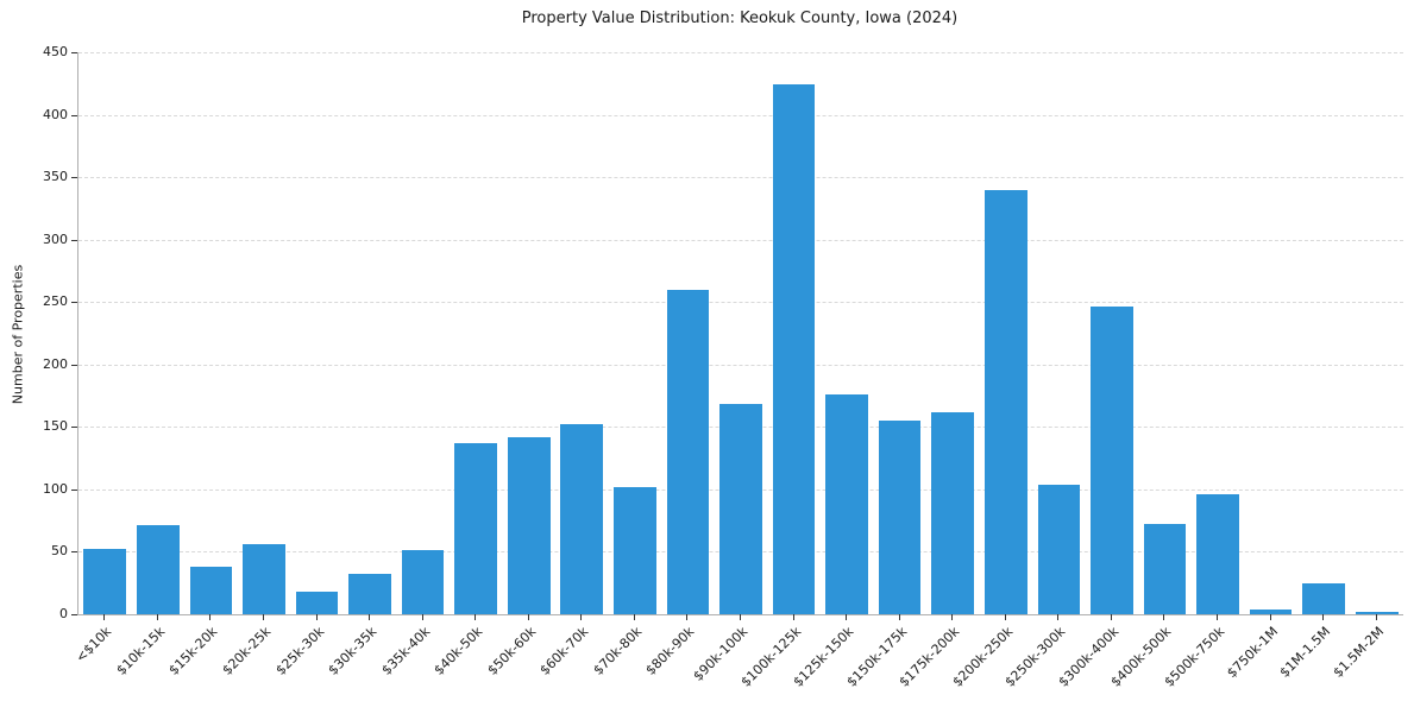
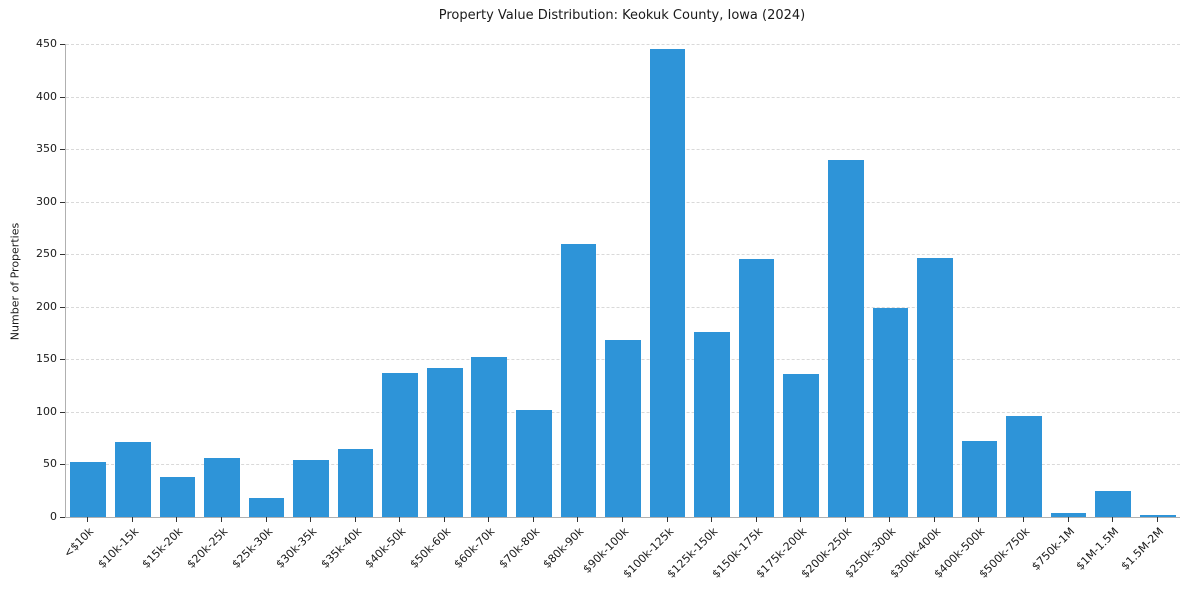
$30k-35k: 32 -> 54
$35k-40k: 51 -> 65
$100k-125k: 424 -> 445
$150k-175k: 155 -> 245
$175k-200k: 162 -> 136
$250k-300k: 104 -> 199
